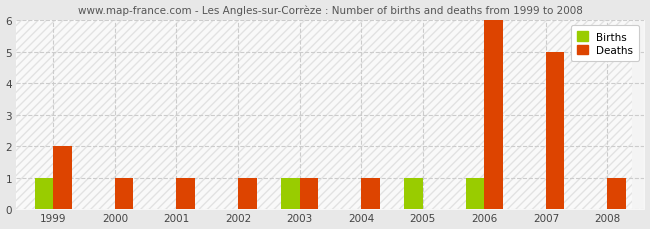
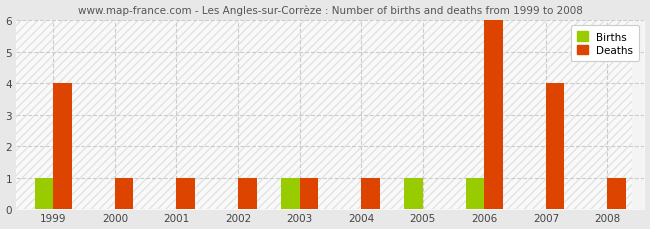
Deaths/1999: 2 -> 4
Deaths/2007: 5 -> 4
